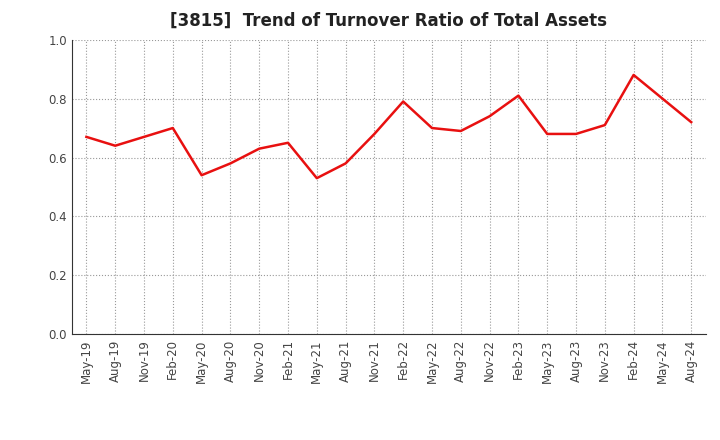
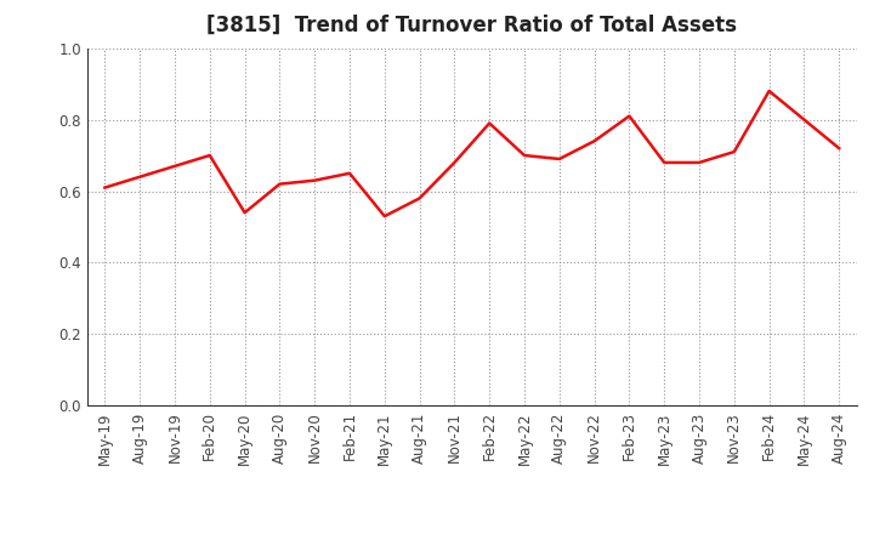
May-19: 0.67 -> 0.61
Aug-20: 0.58 -> 0.62
